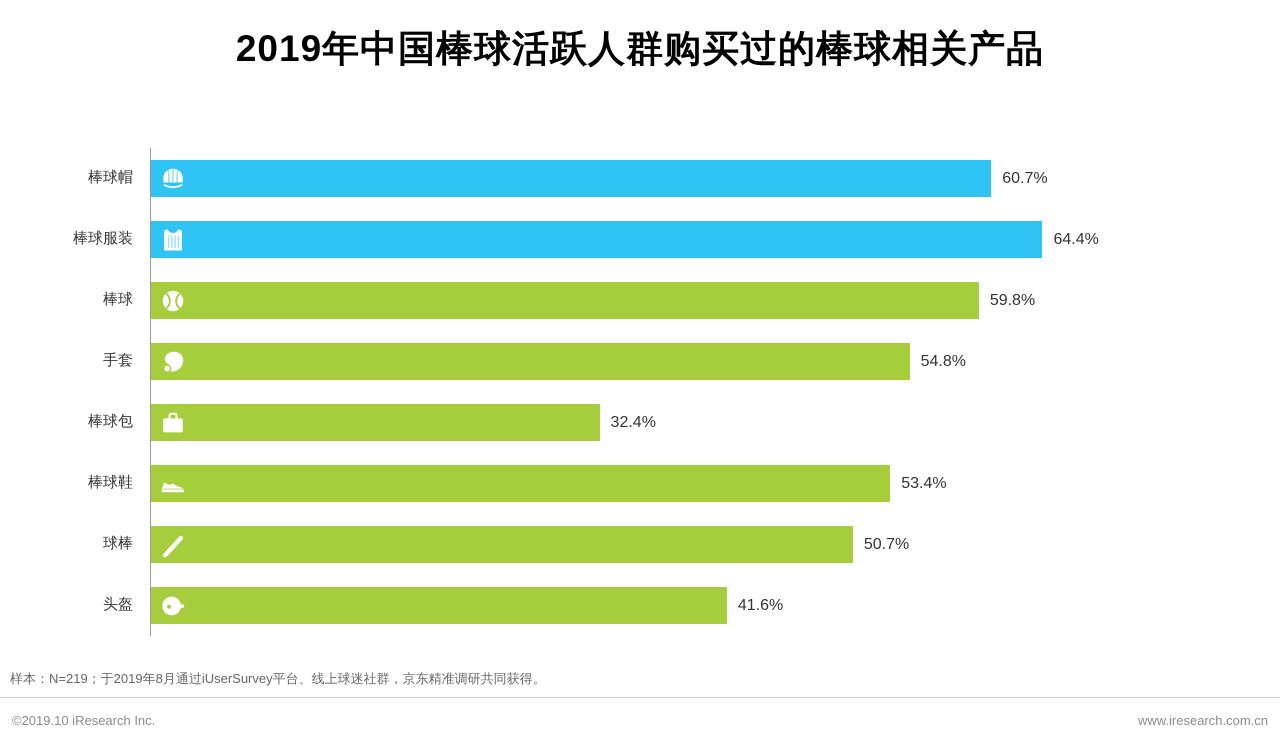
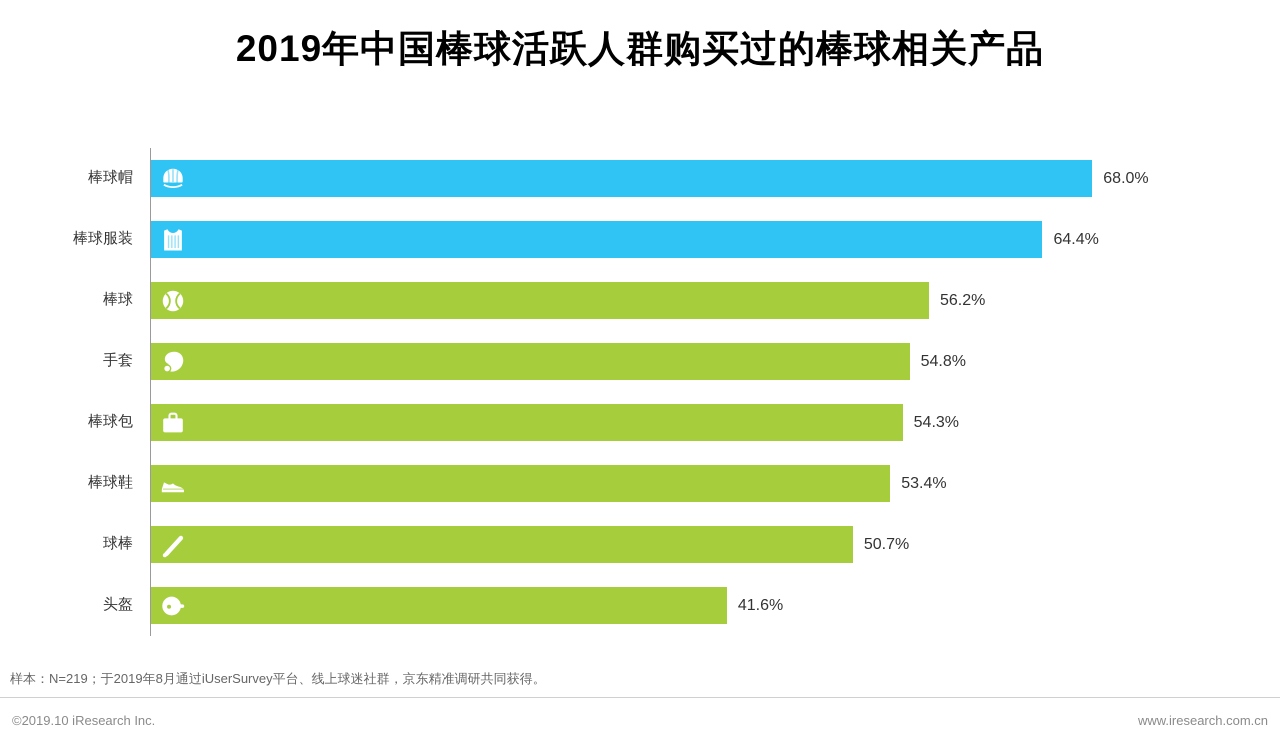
棒球帽: 60.7% -> 68.0%
棒球: 59.8% -> 56.2%
棒球包: 32.4% -> 54.3%
